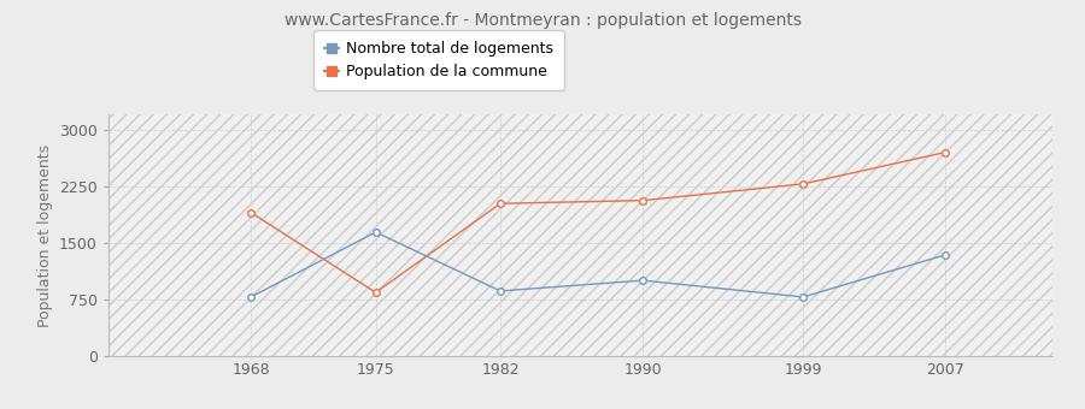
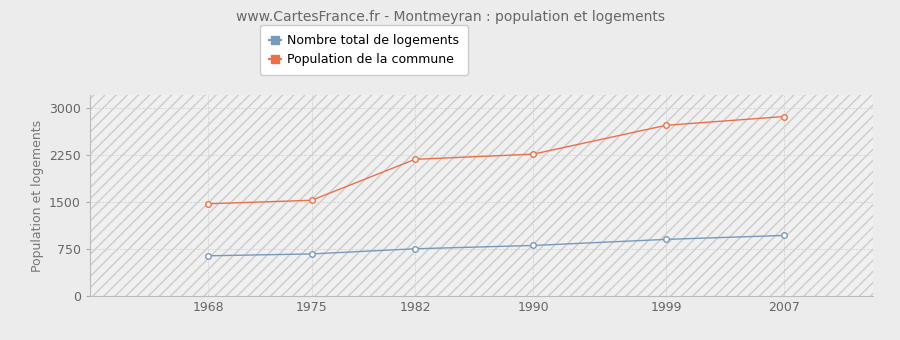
Nombre total de logements/1968: 780 -> 640
Population de la commune/1968: 1900 -> 1470
Nombre total de logements/1975: 1640 -> 670
Population de la commune/1975: 840 -> 1520
Nombre total de logements/1982: 860 -> 750
Population de la commune/1982: 2020 -> 2180
Nombre total de logements/1990: 1000 -> 800
Population de la commune/1990: 2060 -> 2260
Nombre total de logements/1999: 780 -> 900
Population de la commune/1999: 2280 -> 2720
Nombre total de logements/2007: 1340 -> 960
Population de la commune/2007: 2700 -> 2860
